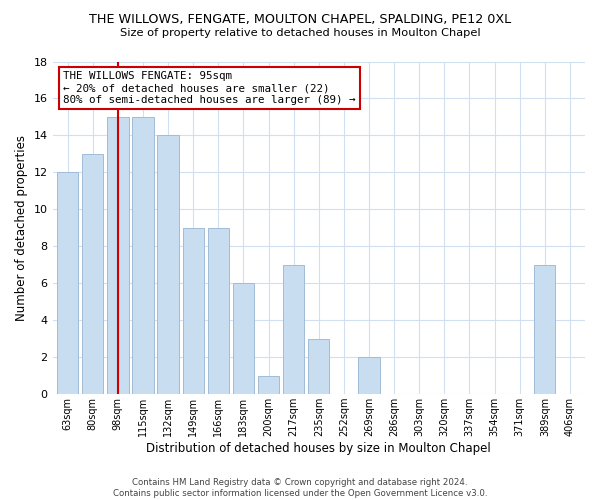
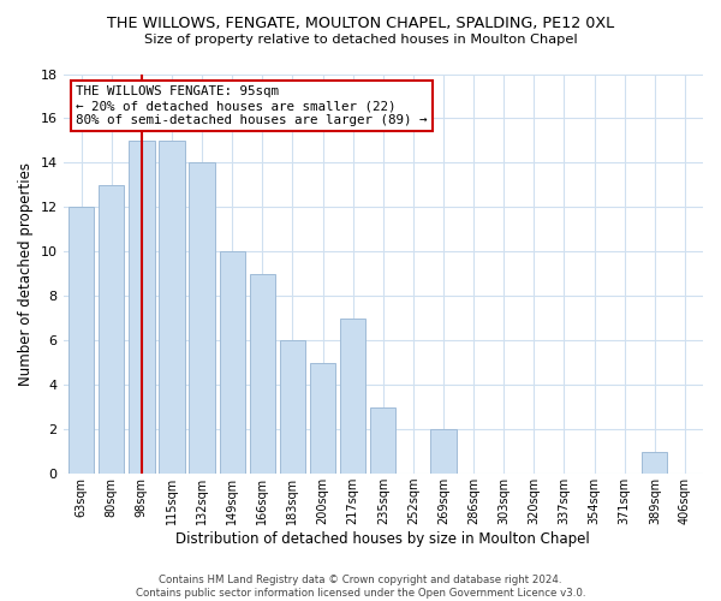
149sqm: 9 -> 10
200sqm: 1 -> 5
389sqm: 7 -> 1
